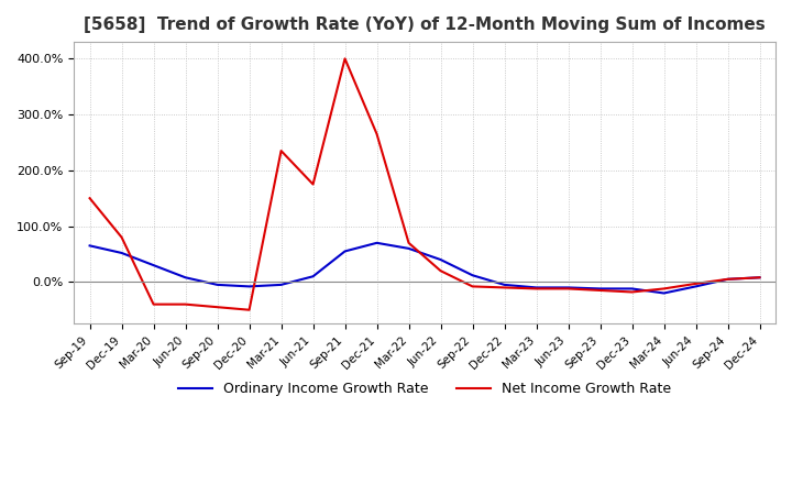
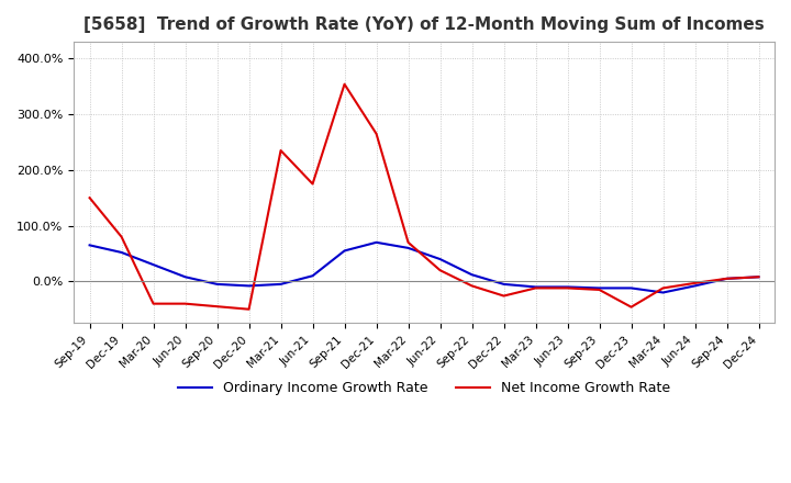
Net Income Growth Rate/Sep-21: 400% -> 354%
Net Income Growth Rate/Dec-22: -10% -> -26%
Net Income Growth Rate/Dec-23: -18% -> -46%
